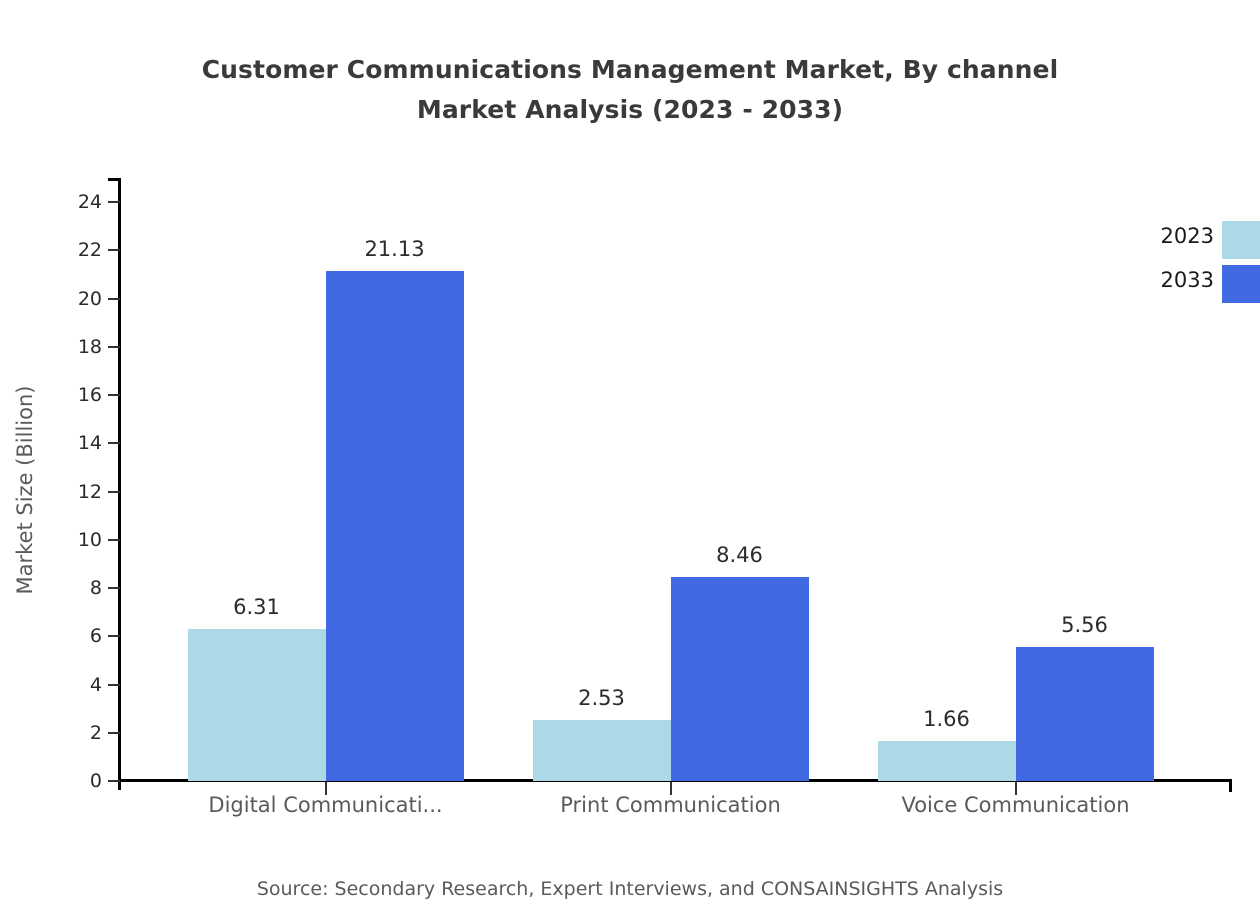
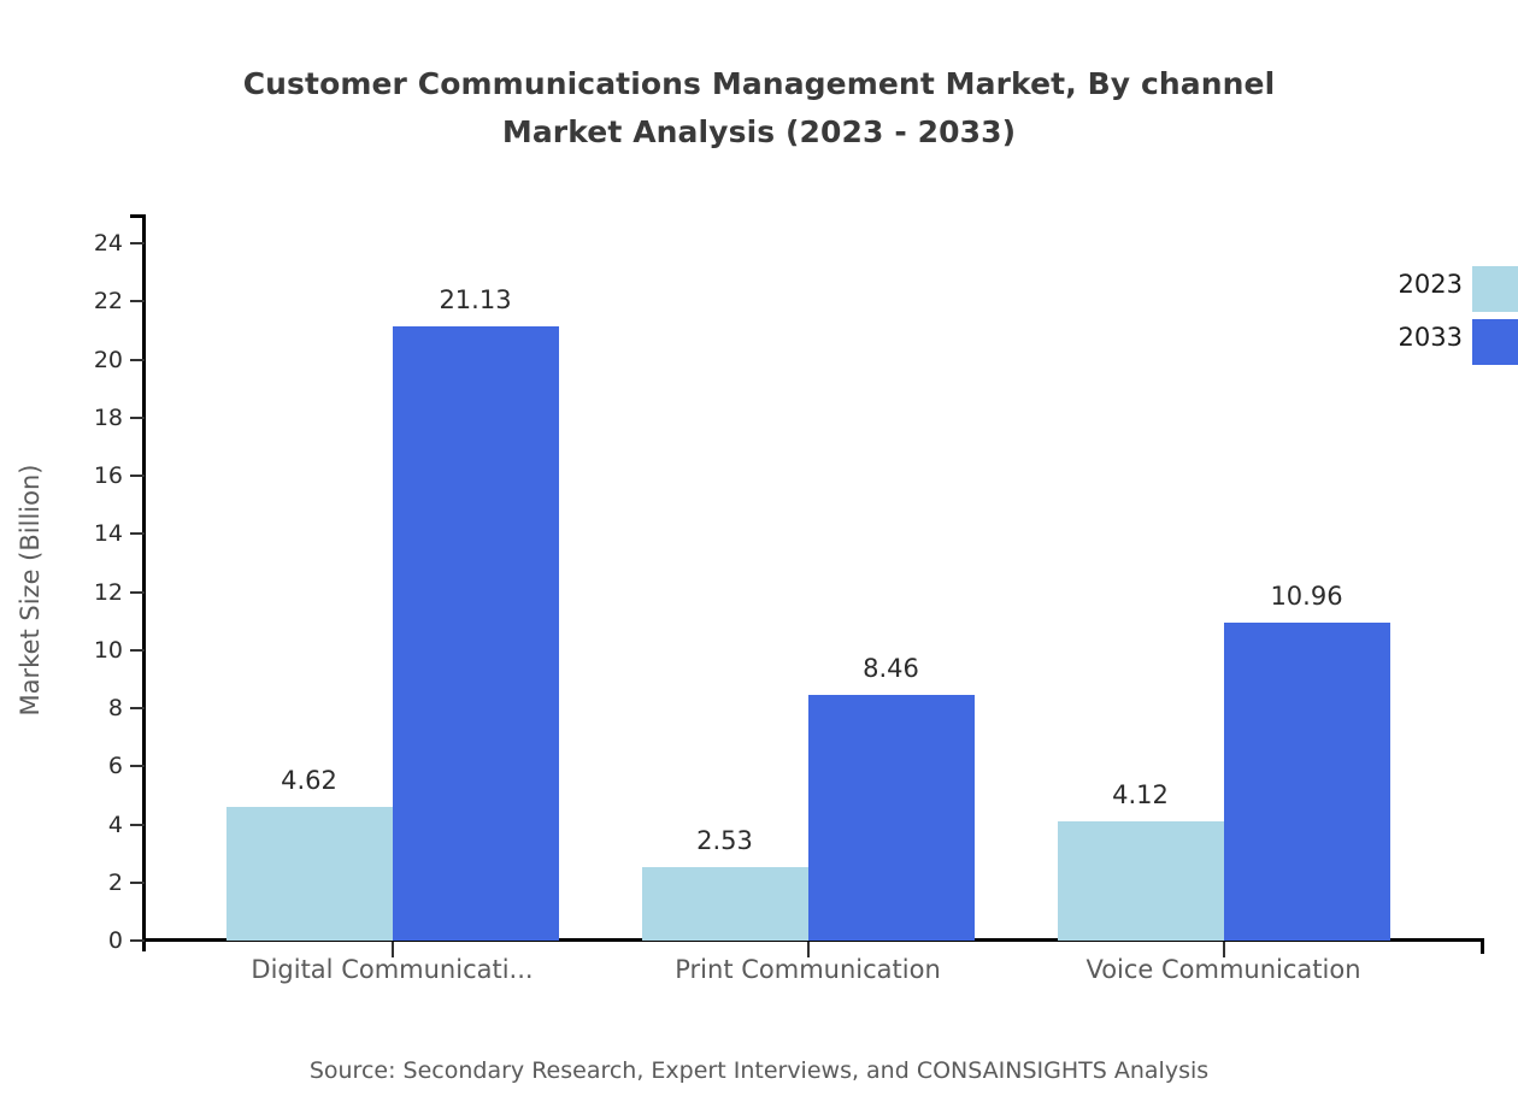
2023/Digital Communicati...: 6.31 -> 4.62
2023/Voice Communication: 1.66 -> 4.12
2033/Voice Communication: 5.56 -> 10.96
